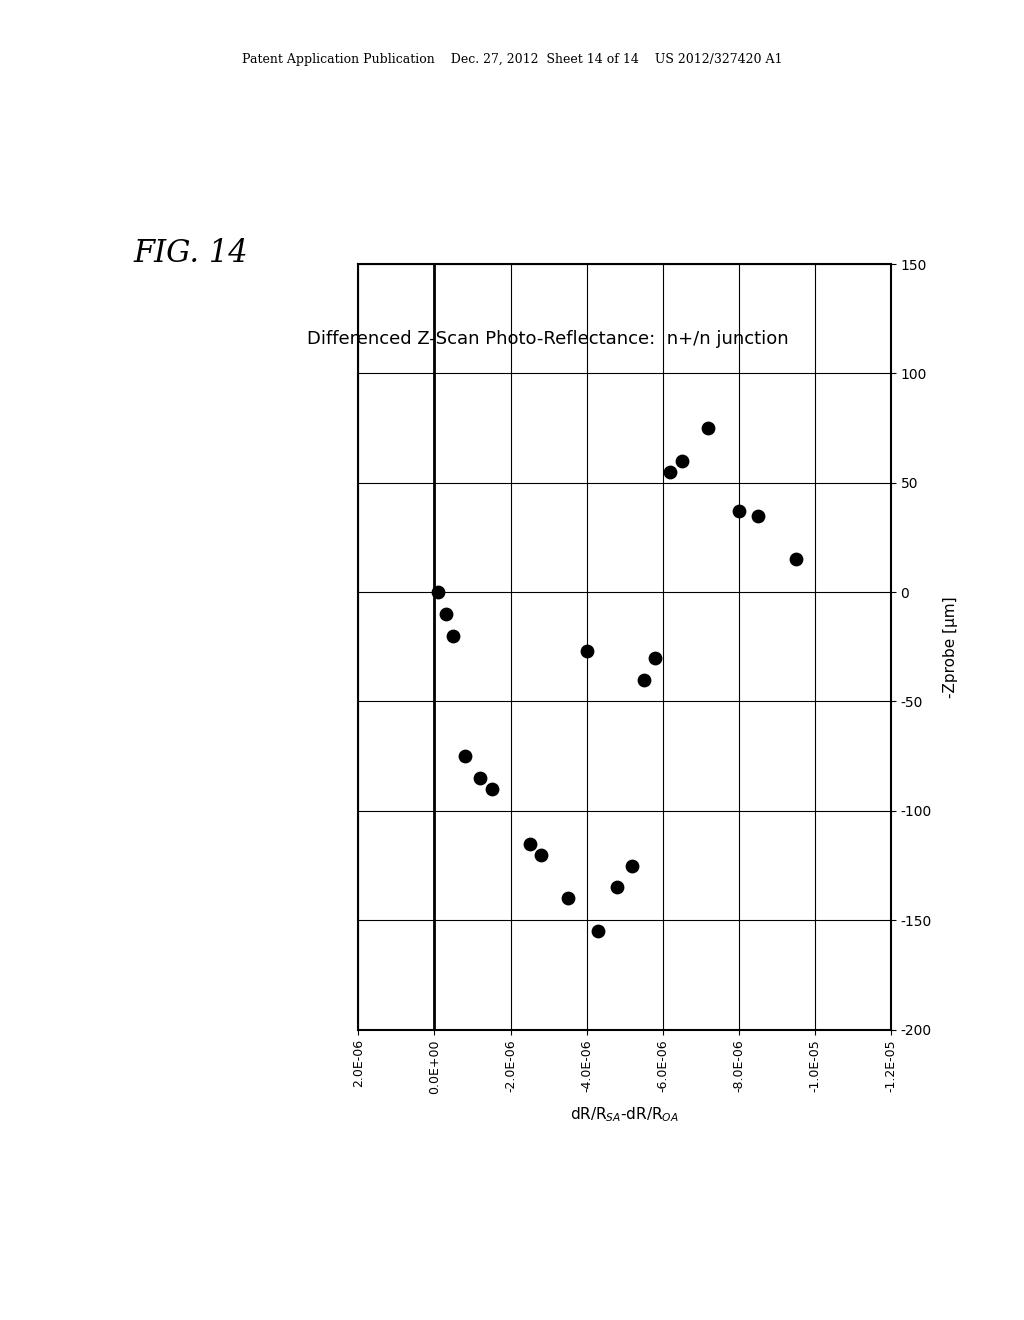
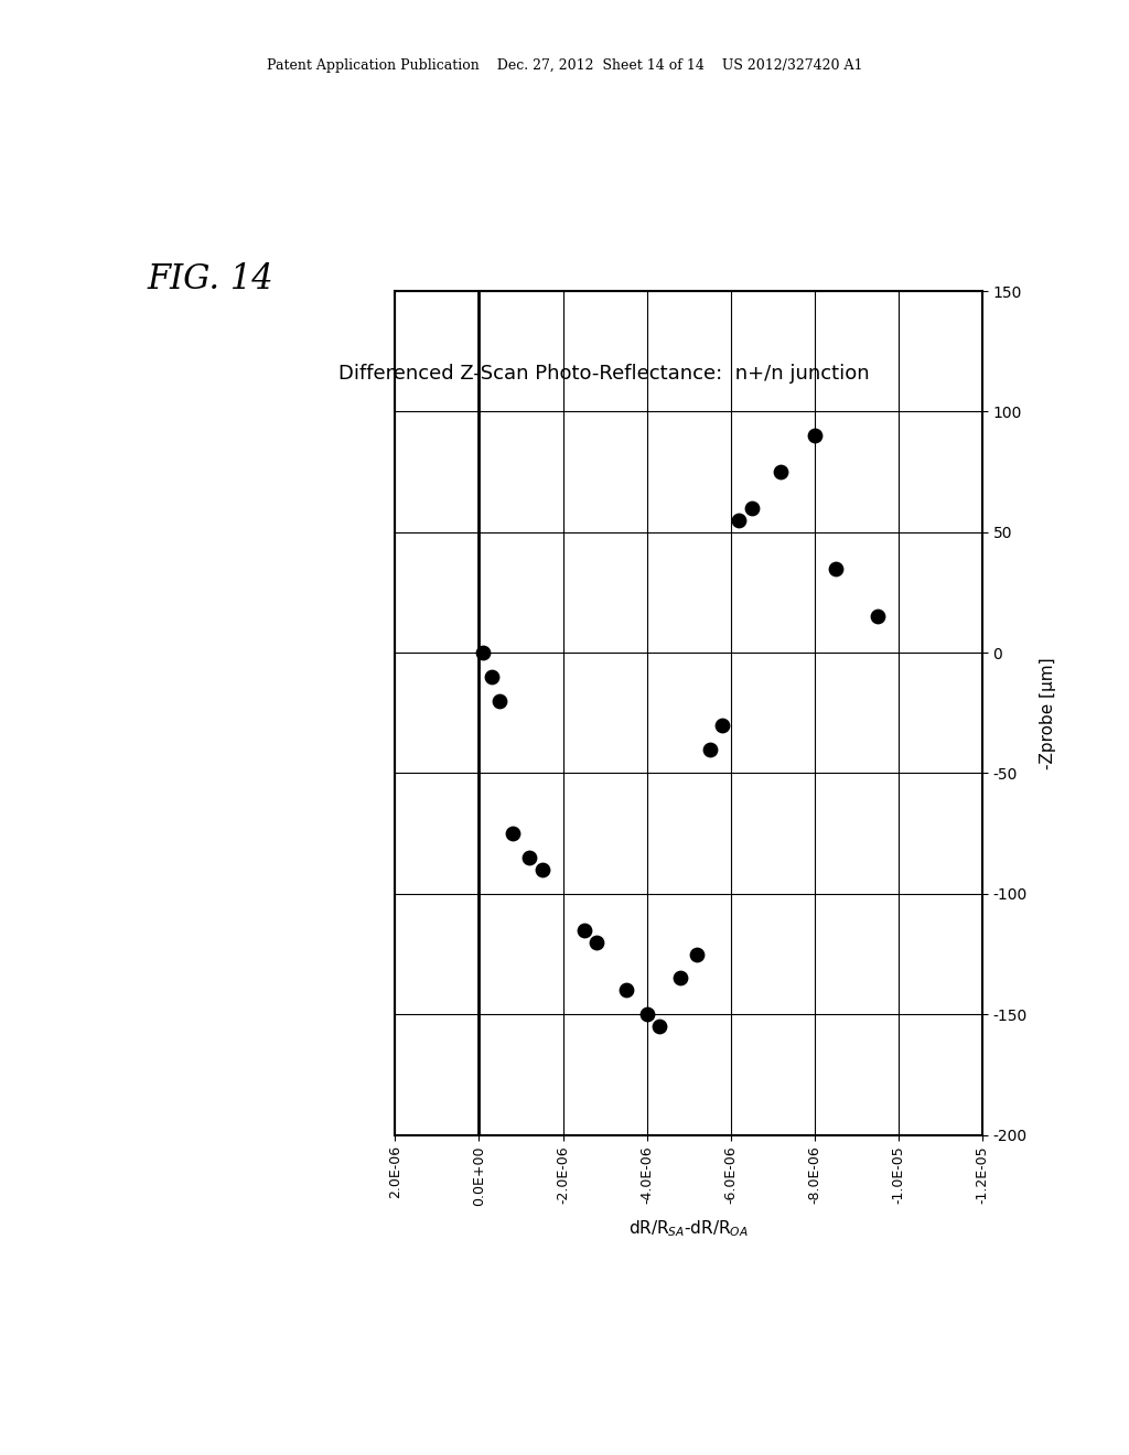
-4.0E-06: -27 -> -150
-8.0E-06: 37 -> 90
